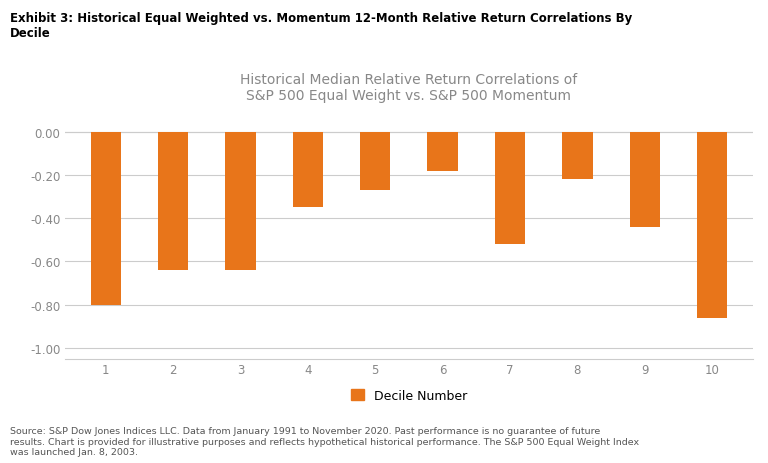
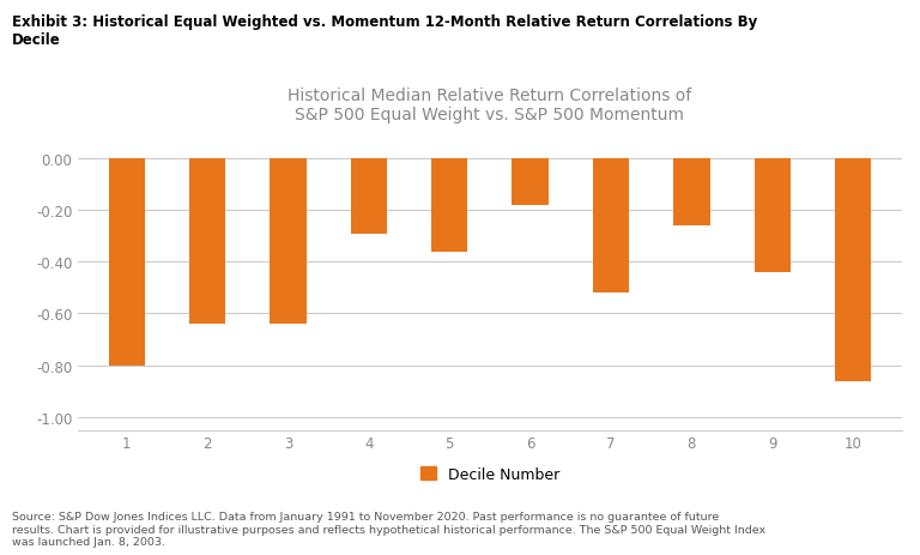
4: -0.35 -> -0.29
5: -0.27 -> -0.36
8: -0.22 -> -0.26
